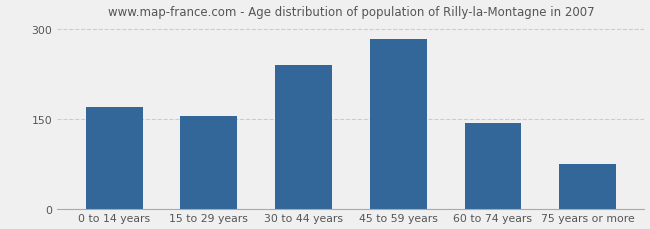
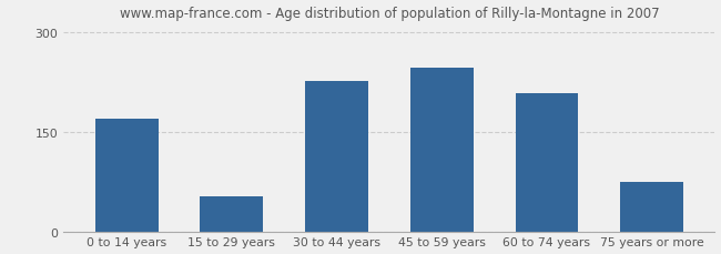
15 to 29 years: 155 -> 52
30 to 44 years: 240 -> 226
45 to 59 years: 283 -> 246
60 to 74 years: 143 -> 208
